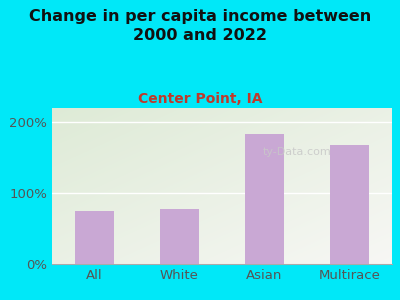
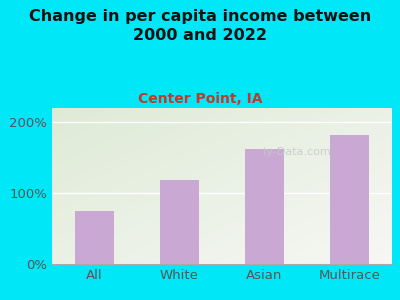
White: 78% -> 118%
Asian: 183% -> 162%
Multirace: 168% -> 182%
